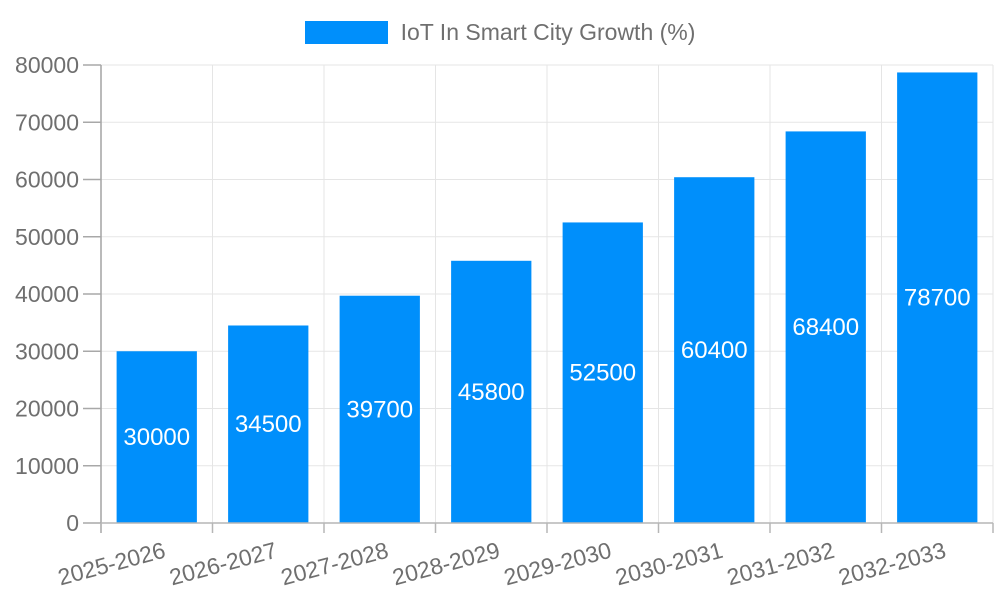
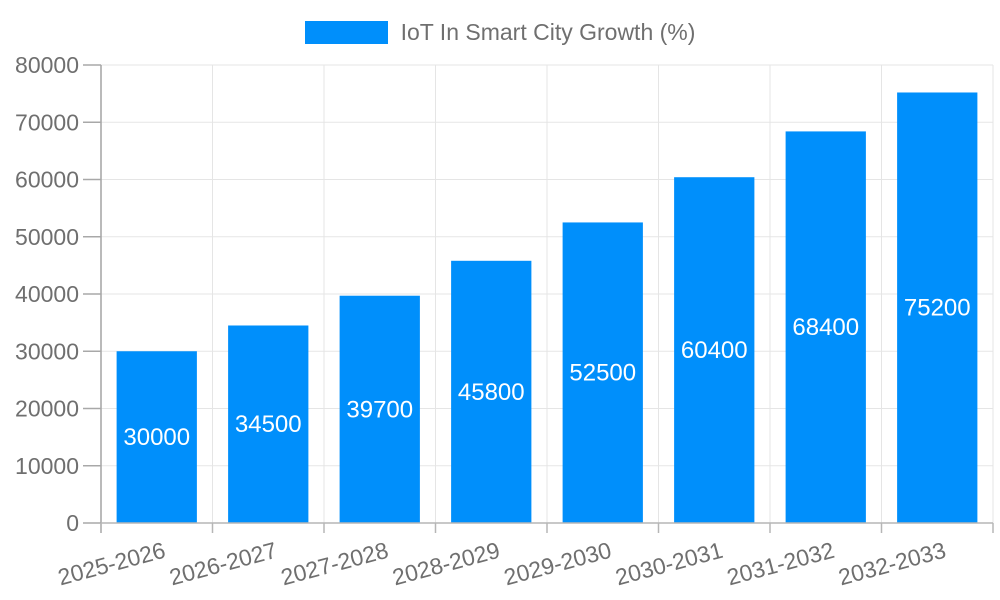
2032-2033: 78700 -> 75200
